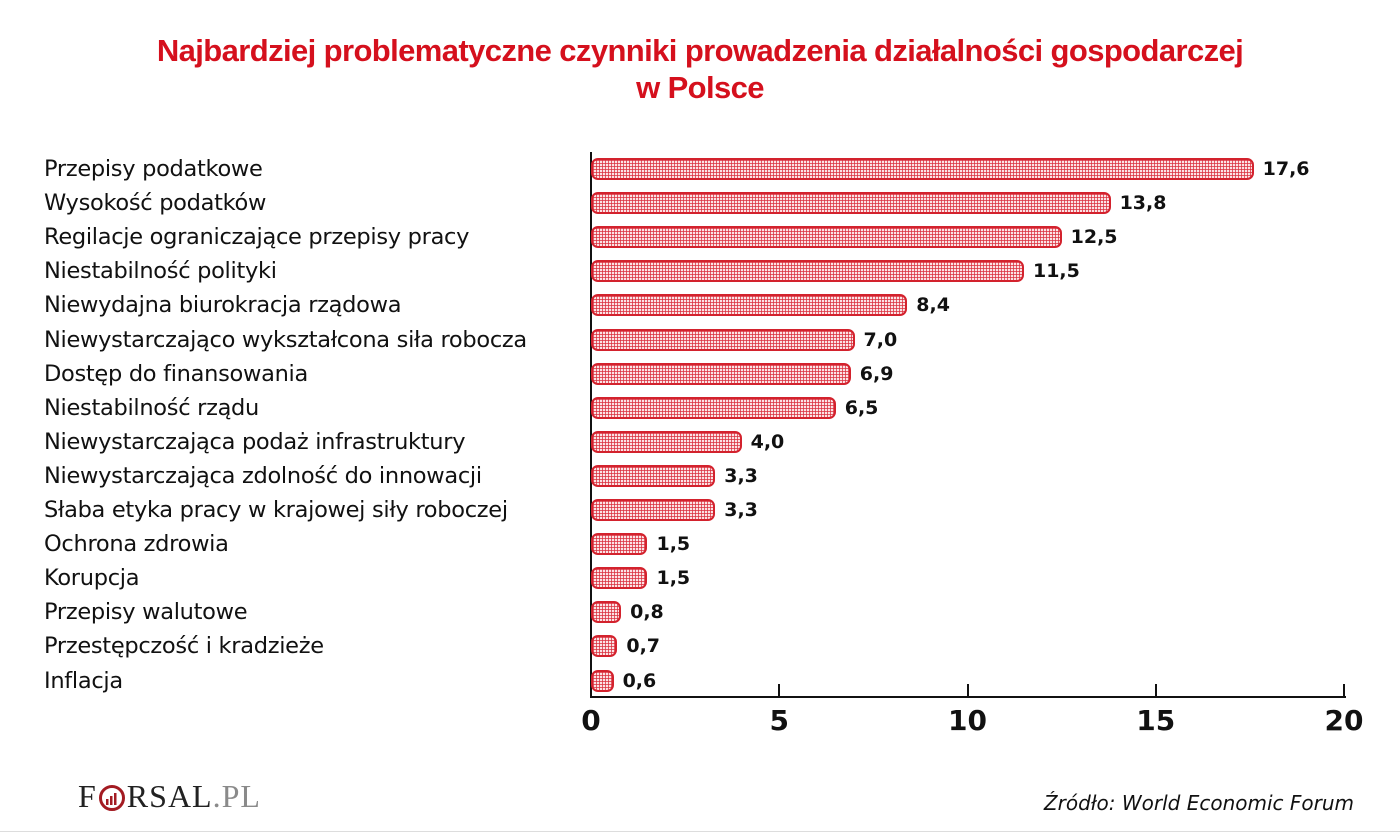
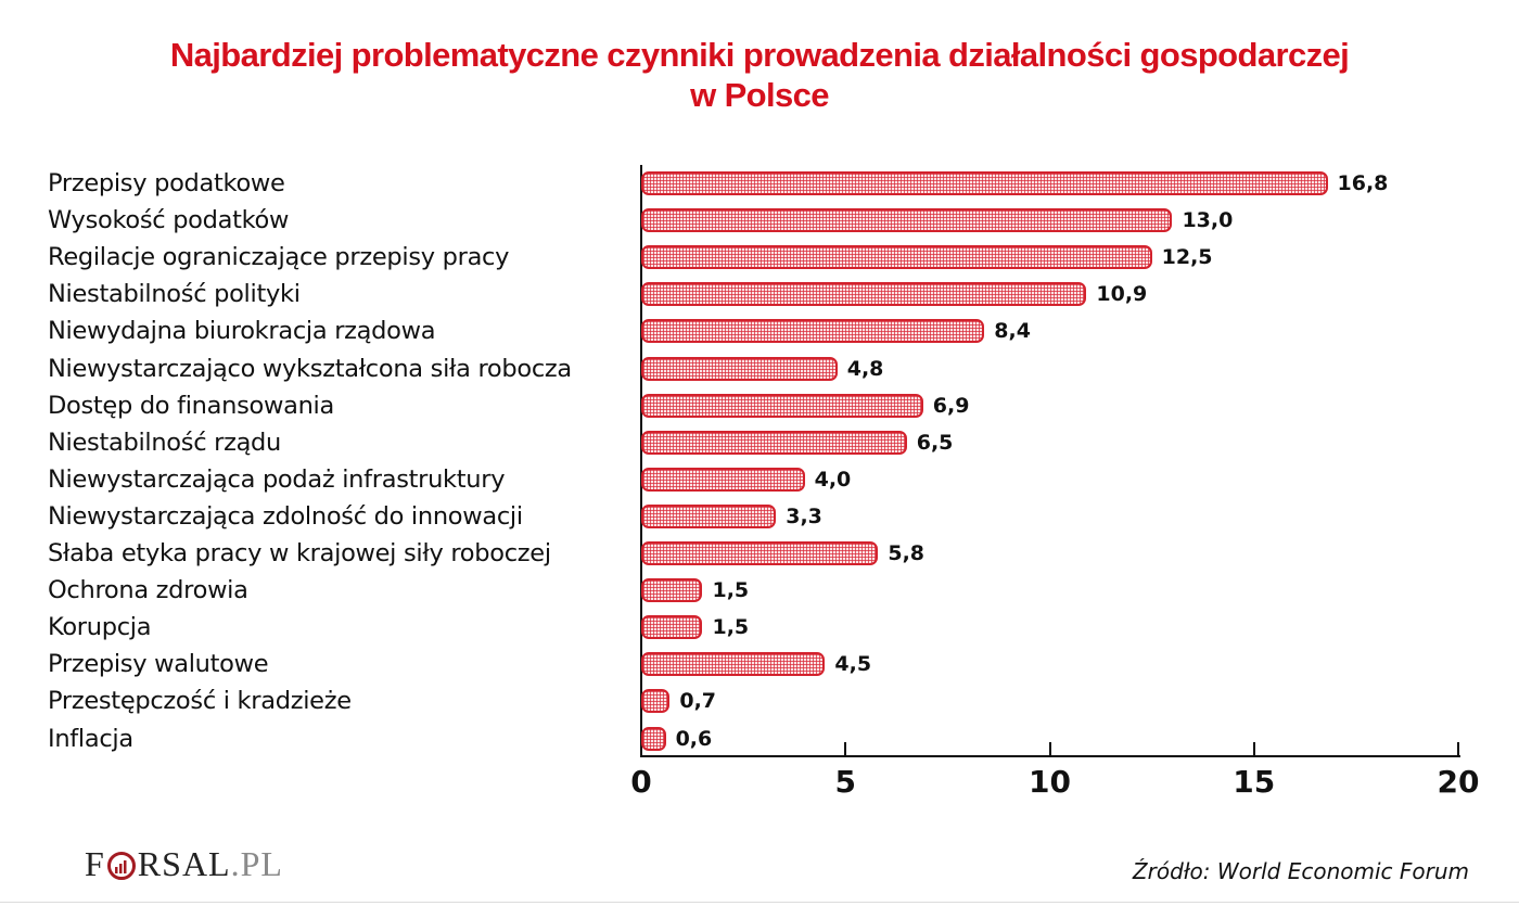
Przepisy podatkowe: 17,6 -> 16,8
Wysokość podatków: 13,8 -> 13,0
Niestabilność polityki: 11,5 -> 10,9
Niewystarczająco wykształcona siła robocza: 7,0 -> 4,8
Słaba etyka pracy w krajowej siły roboczej: 3,3 -> 5,8
Przepisy walutowe: 0,8 -> 4,5
